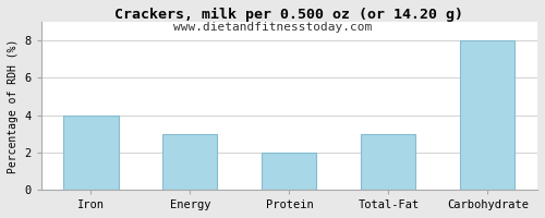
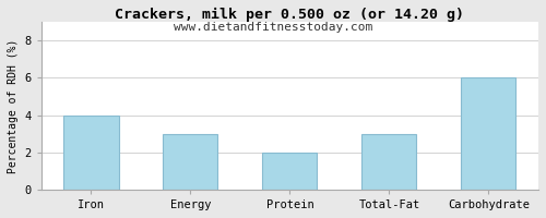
Carbohydrate: 8 -> 6
